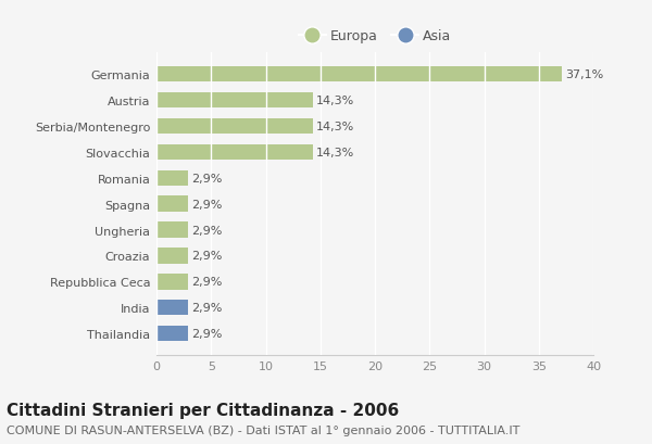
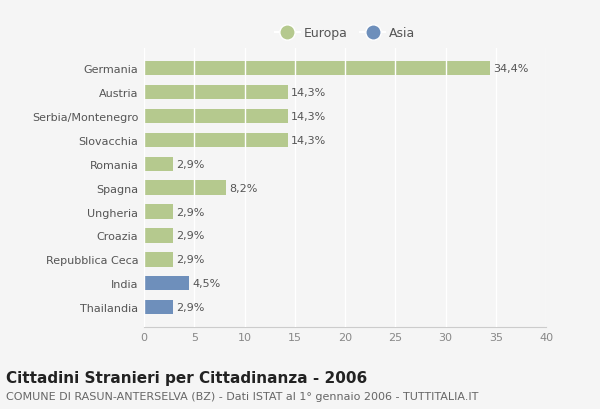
Germania: 37,1% -> 34,4%
Spagna: 2,9% -> 8,2%
India: 2,9% -> 4,5%
